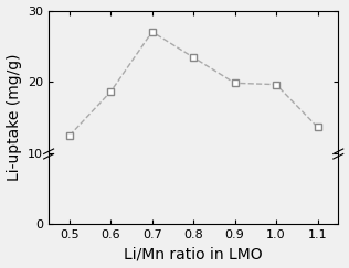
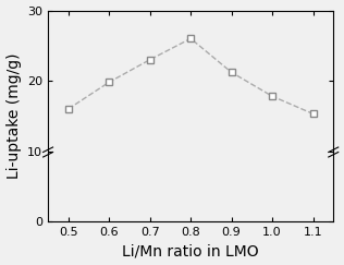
0.5: 12.4 -> 16.0
0.6: 18.6 -> 19.8
0.7: 27.0 -> 23.0
0.8: 23.4 -> 26.0
0.9: 19.8 -> 21.2
1.0: 19.6 -> 17.8
1.1: 13.6 -> 15.3
